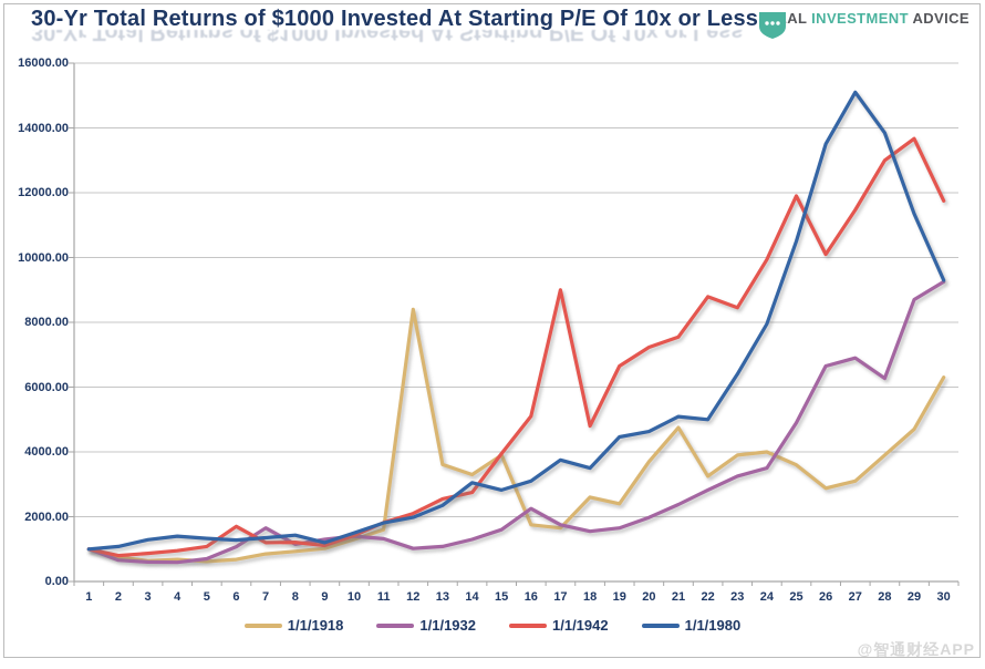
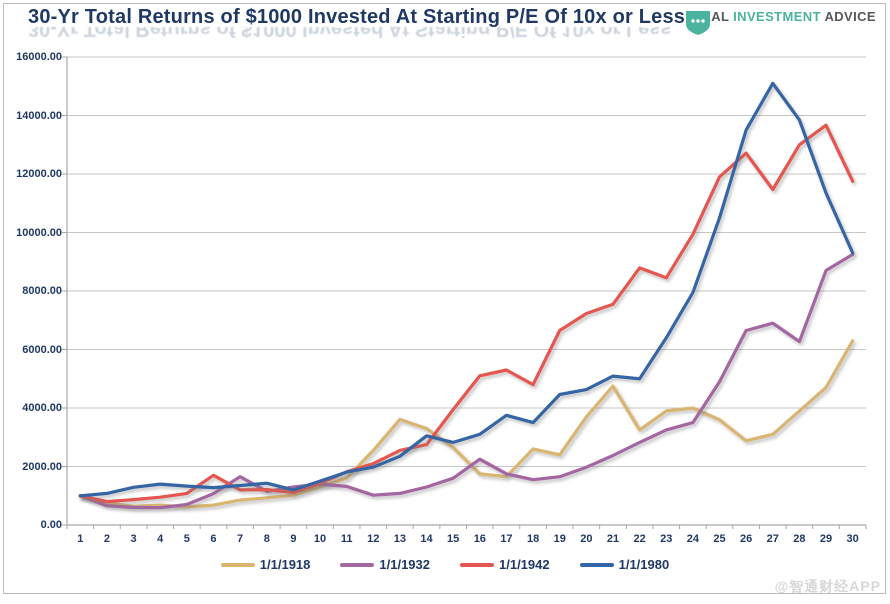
1/1/1918/12: 8400 -> 2600
1/1/1918/15: 3900 -> 2600
1/1/1942/17: 9000 -> 5300
1/1/1942/26: 10100 -> 12700
